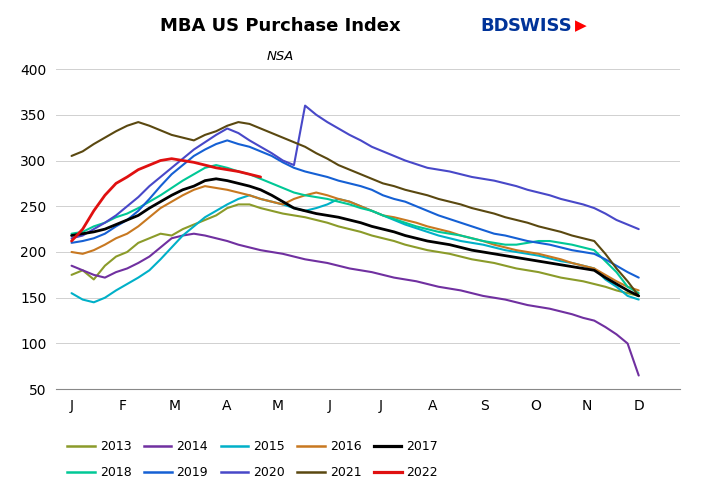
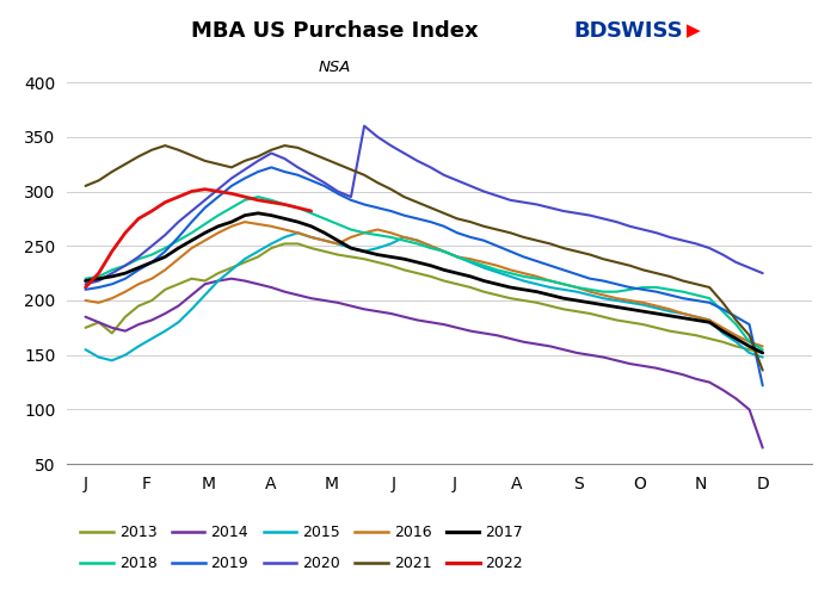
2019/D: 172 -> 122
2021/D: 152 -> 136
